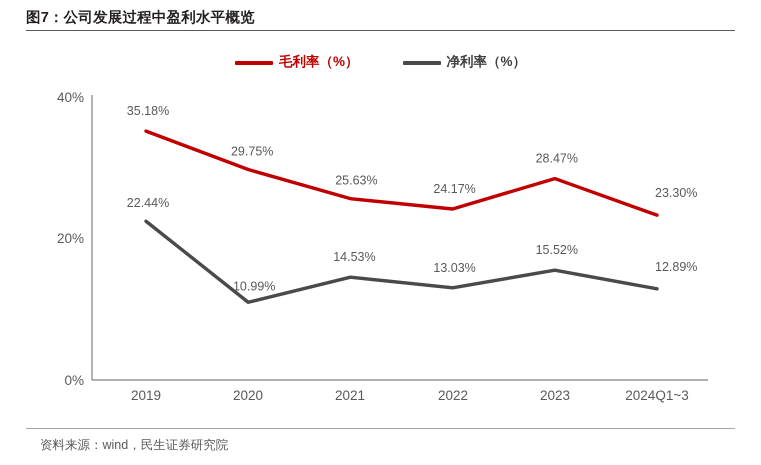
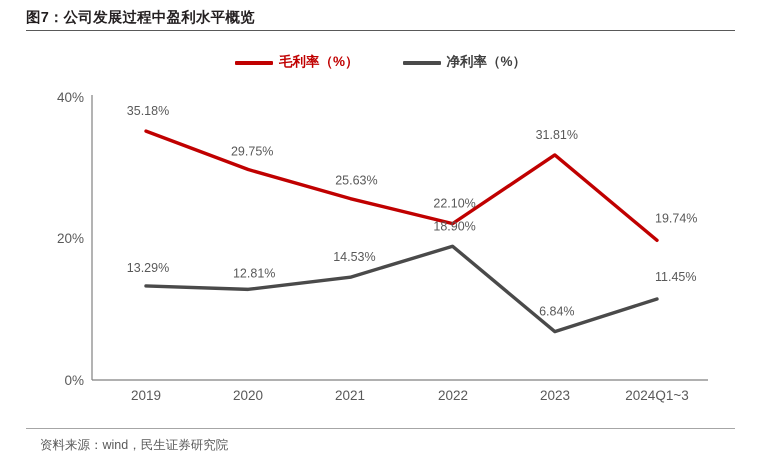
净利率（%）/2019: 22.44% -> 13.29%
净利率（%）/2020: 10.99% -> 12.81%
毛利率（%）/2022: 24.17% -> 22.10%
净利率（%）/2022: 13.03% -> 18.90%
毛利率（%）/2023: 28.47% -> 31.81%
净利率（%）/2023: 15.52% -> 6.84%
毛利率（%）/2024Q1~3: 23.30% -> 19.74%
净利率（%）/2024Q1~3: 12.89% -> 11.45%
